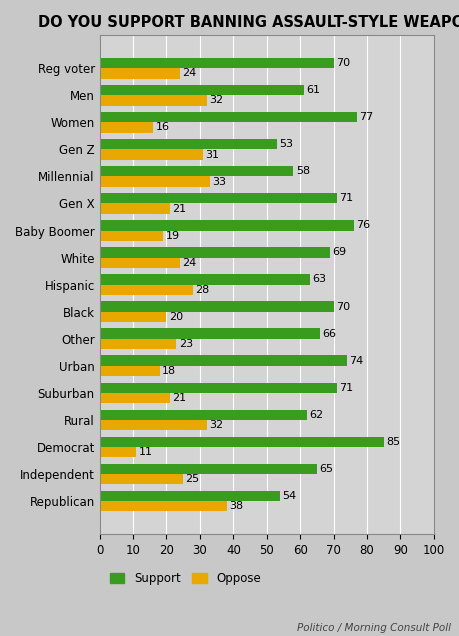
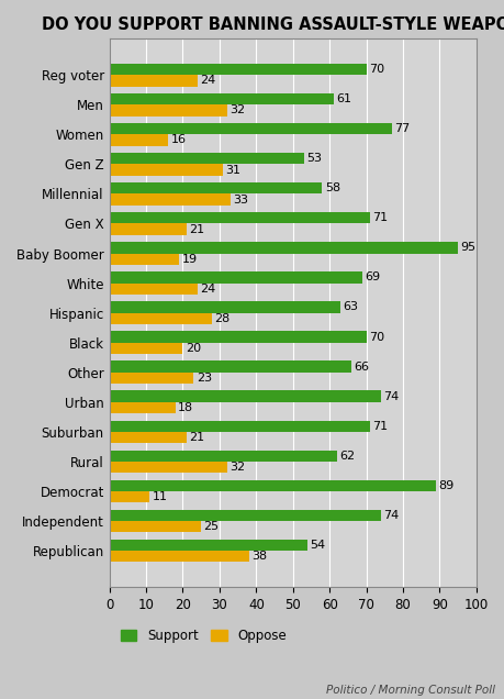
Support/Baby Boomer: 76 -> 95
Support/Democrat: 85 -> 89
Support/Independent: 65 -> 74
